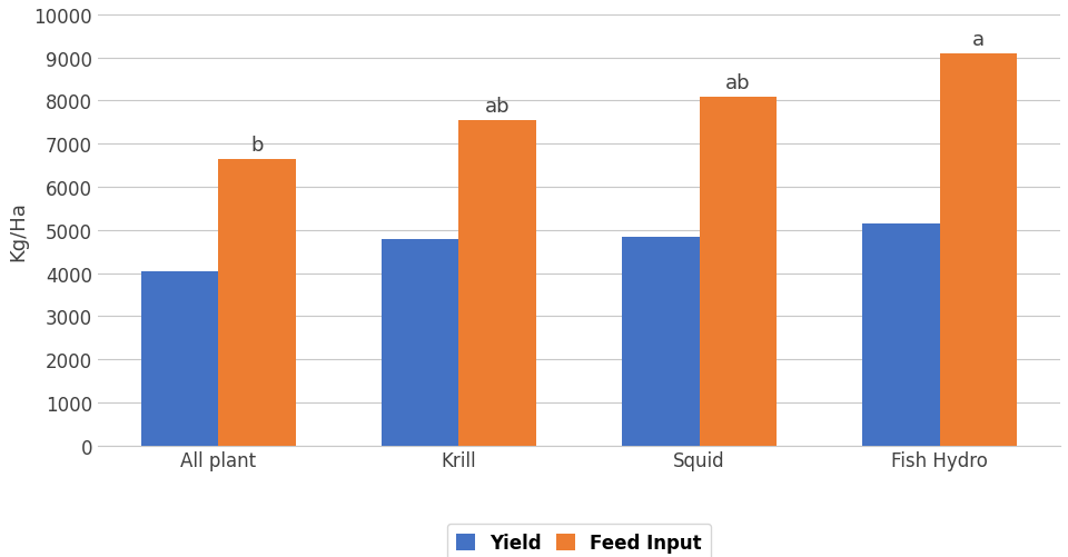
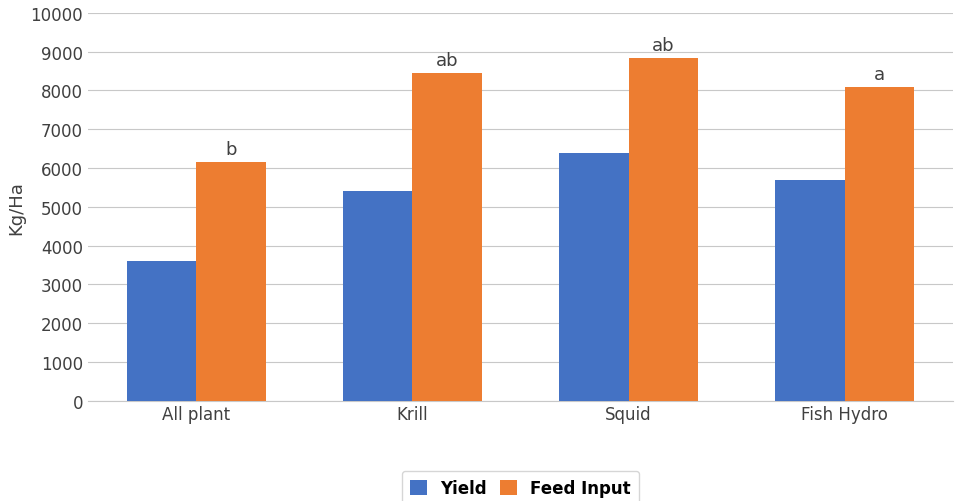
Yield/All plant: 4050 -> 3600
Feed Input/All plant: 6650 -> 6150
Yield/Krill: 4800 -> 5400
Feed Input/Krill: 7550 -> 8450
Yield/Squid: 4850 -> 6400
Feed Input/Squid: 8100 -> 8850
Yield/Fish Hydro: 5150 -> 5700
Feed Input/Fish Hydro: 9100 -> 8100
